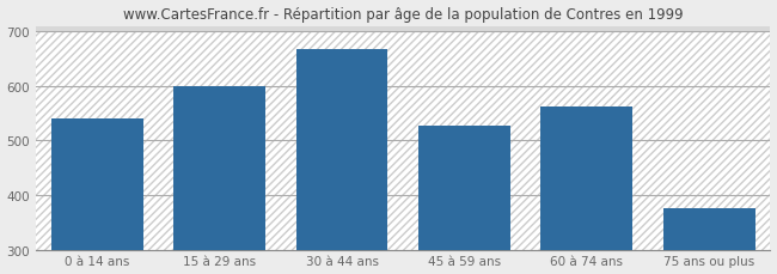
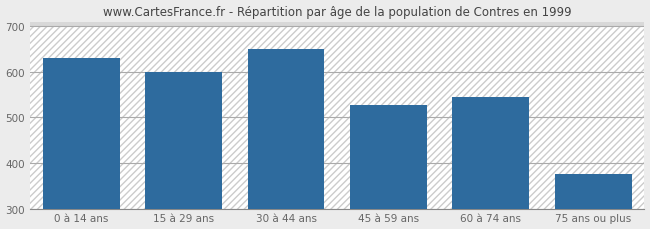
0 à 14 ans: 540 -> 630
30 à 44 ans: 668 -> 650
60 à 74 ans: 562 -> 545
